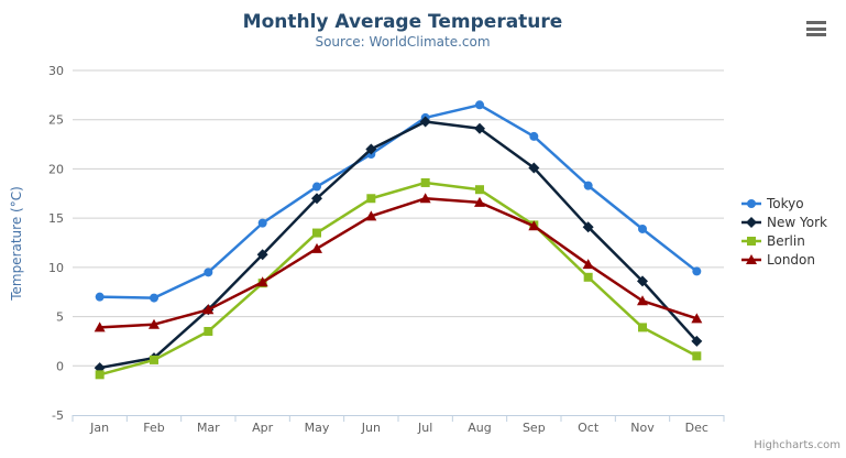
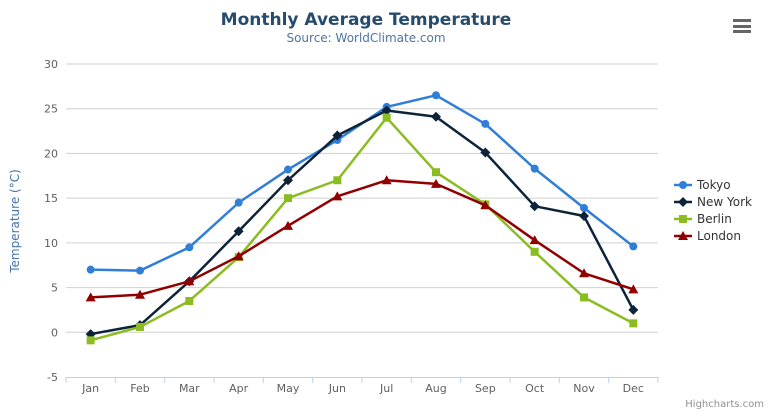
Berlin/May: 14 -> 15
Berlin/Jul: 19 -> 24
New York/Nov: 9 -> 13
